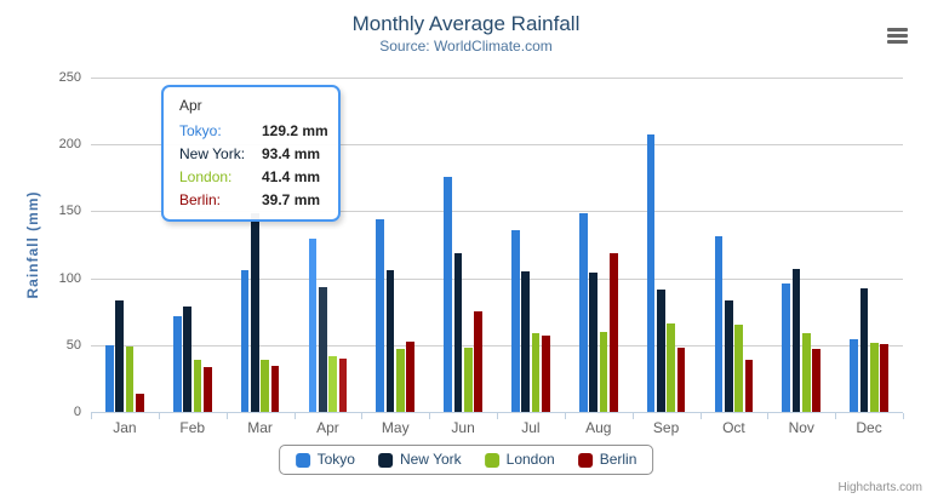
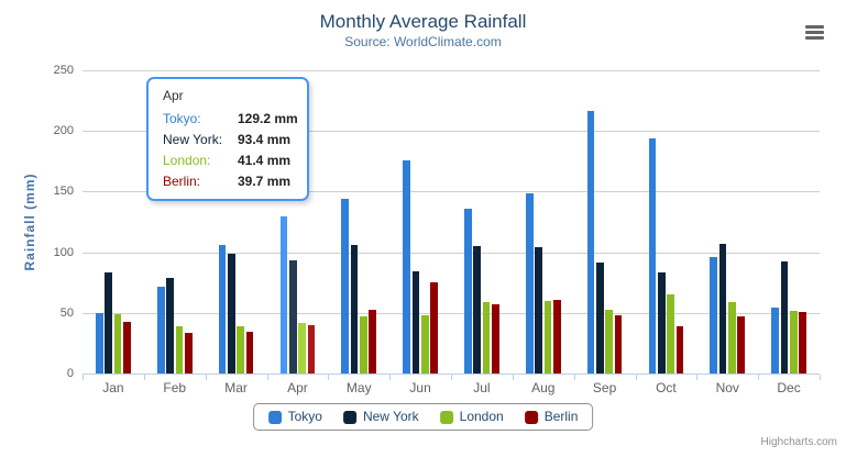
Berlin/Jan: 14 -> 42
New York/Mar: 149 -> 98
New York/Jun: 119 -> 84
Berlin/Aug: 119 -> 60
Tokyo/Sep: 207 -> 216
London/Sep: 66 -> 52
Tokyo/Oct: 131 -> 194
